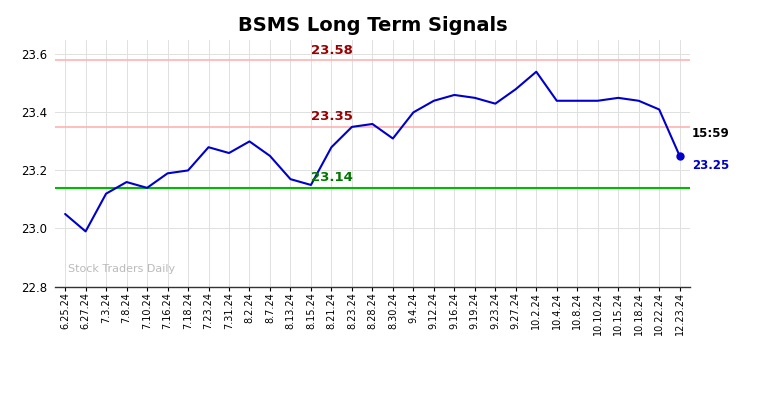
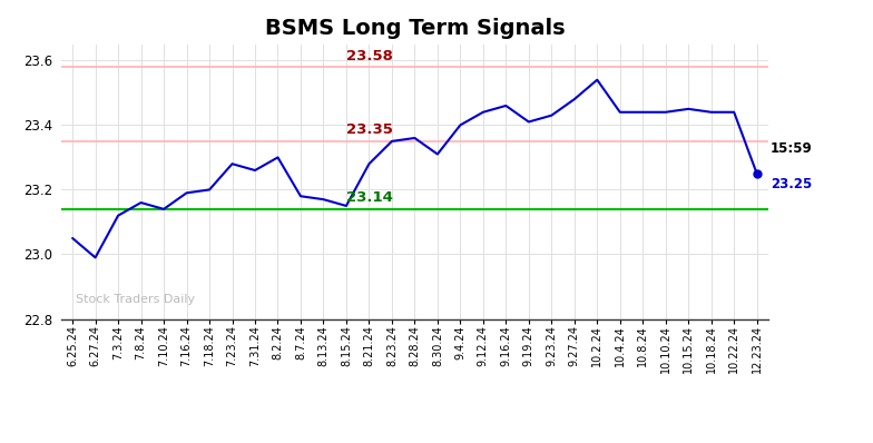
8.7.24: 23.25 -> 23.18
9.19.24: 23.45 -> 23.41
10.22.24: 23.41 -> 23.44
